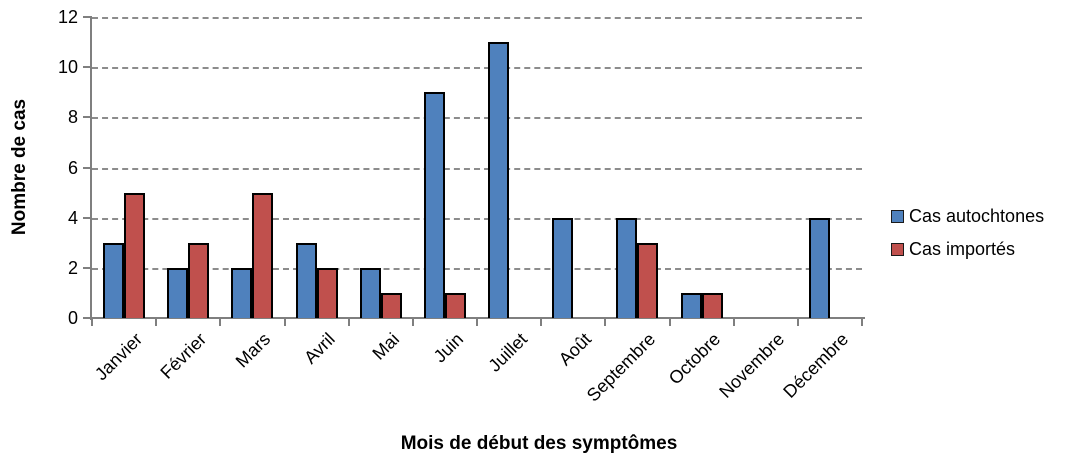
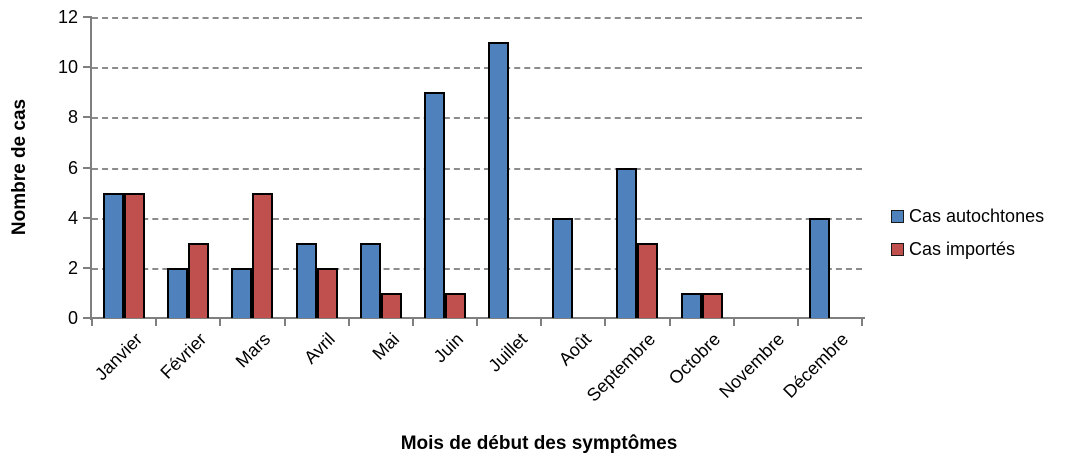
Cas autochtones/Janvier: 3 -> 5
Cas autochtones/Mai: 2 -> 3
Cas autochtones/Septembre: 4 -> 6
